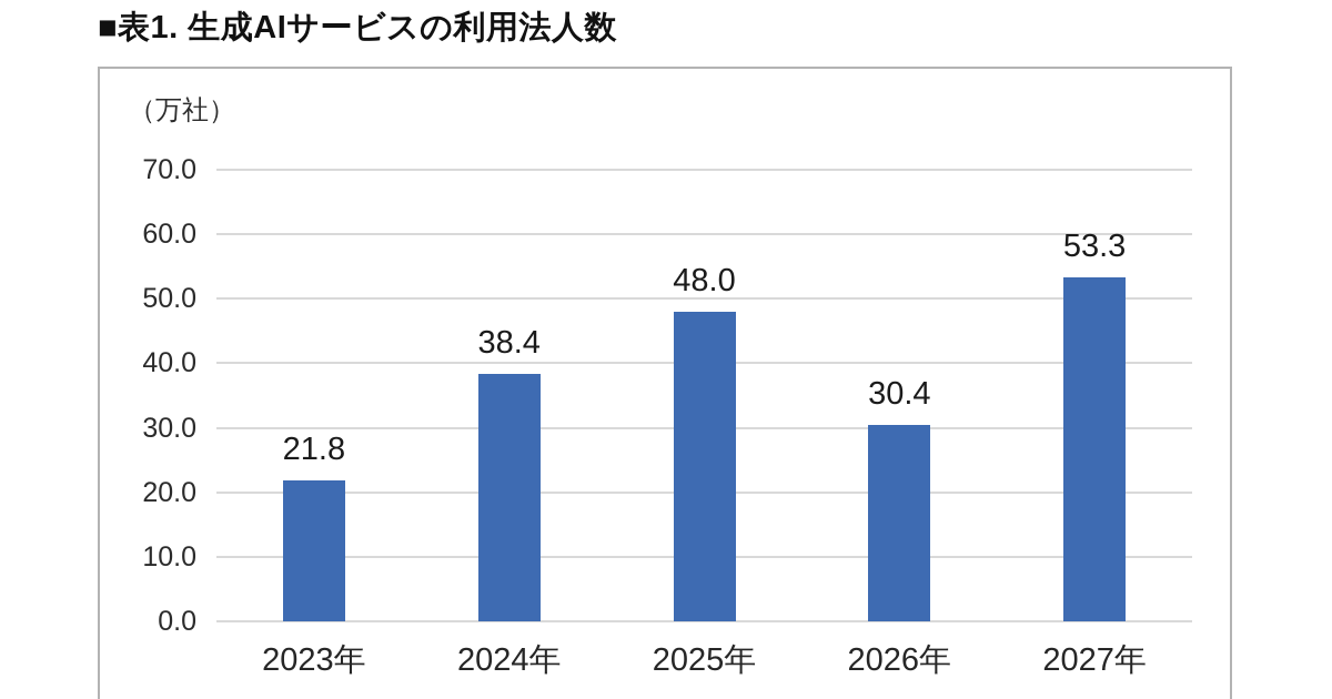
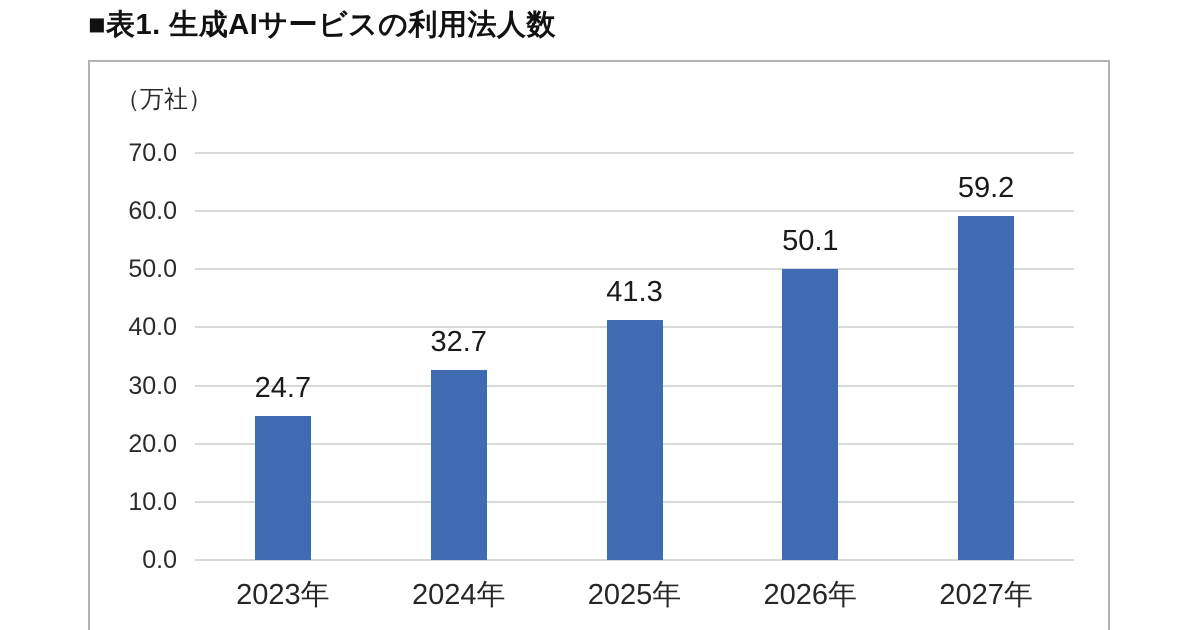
2023年: 21.8 -> 24.7
2024年: 38.4 -> 32.7
2025年: 48.0 -> 41.3
2026年: 30.4 -> 50.1
2027年: 53.3 -> 59.2
